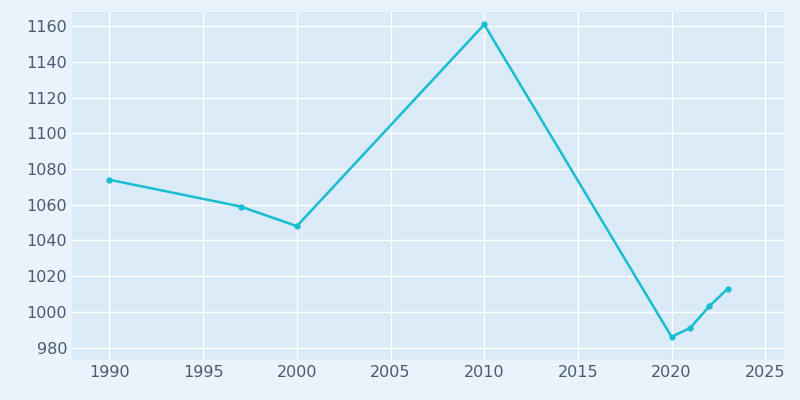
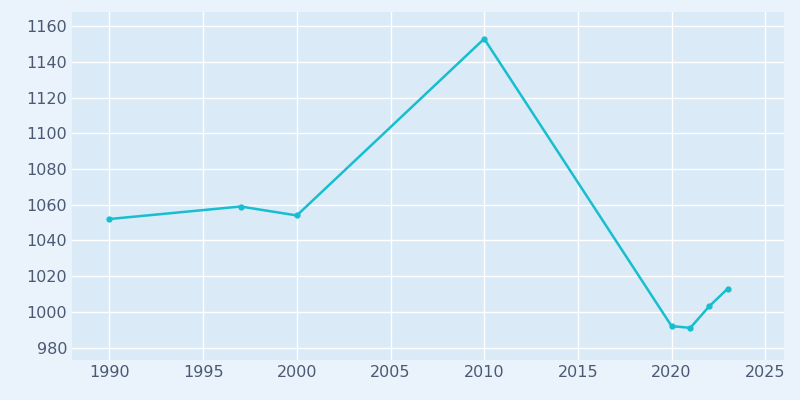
1990: 1074 -> 1052
2000: 1048 -> 1054
2010: 1161 -> 1153
2020: 986 -> 992
